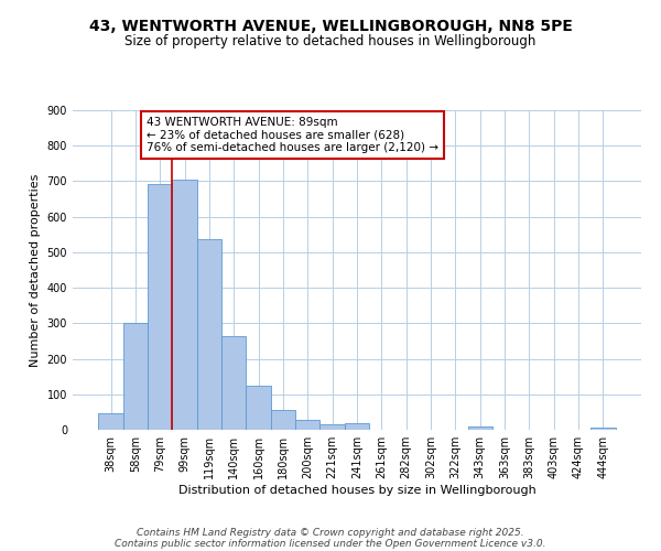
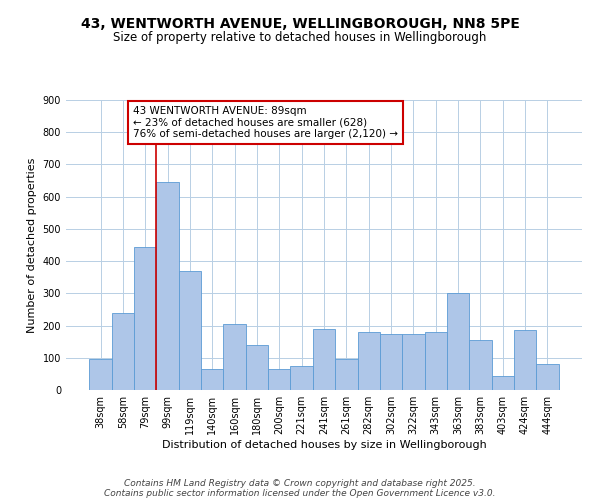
38sqm: 47 -> 95
58sqm: 300 -> 240
79sqm: 693 -> 445
99sqm: 706 -> 645
119sqm: 537 -> 370
140sqm: 264 -> 65
160sqm: 124 -> 205
180sqm: 55 -> 140
200sqm: 28 -> 65
221sqm: 15 -> 75
241sqm: 20 -> 190
261sqm: 1 -> 95
282sqm: 1 -> 180
302sqm: 1 -> 175
322sqm: 1 -> 175
343sqm: 10 -> 180
363sqm: 1 -> 300
383sqm: 1 -> 155
403sqm: 1 -> 45
424sqm: 1 -> 185
444sqm: 5 -> 80
